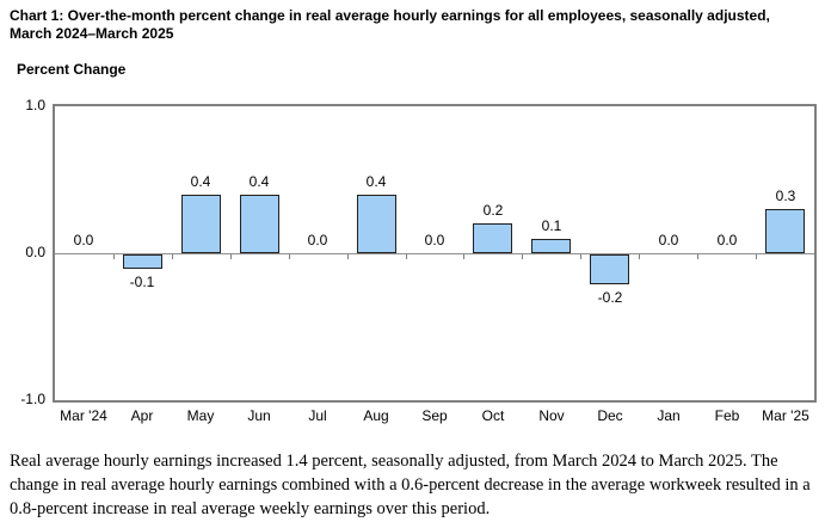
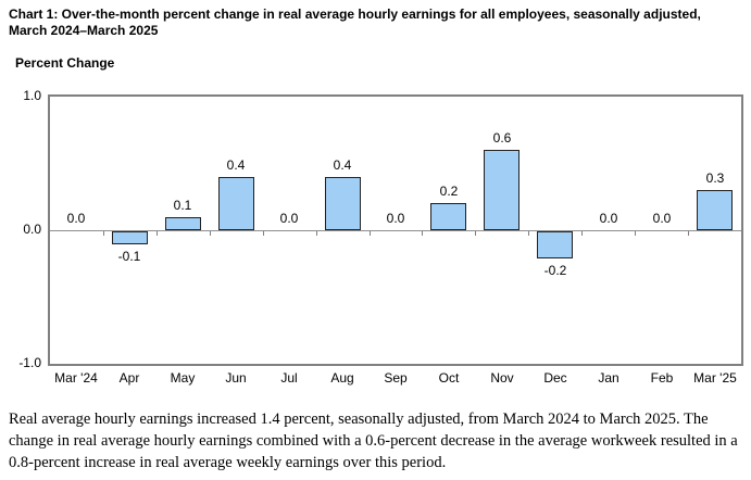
May: 0.4 -> 0.1
Nov: 0.1 -> 0.6
